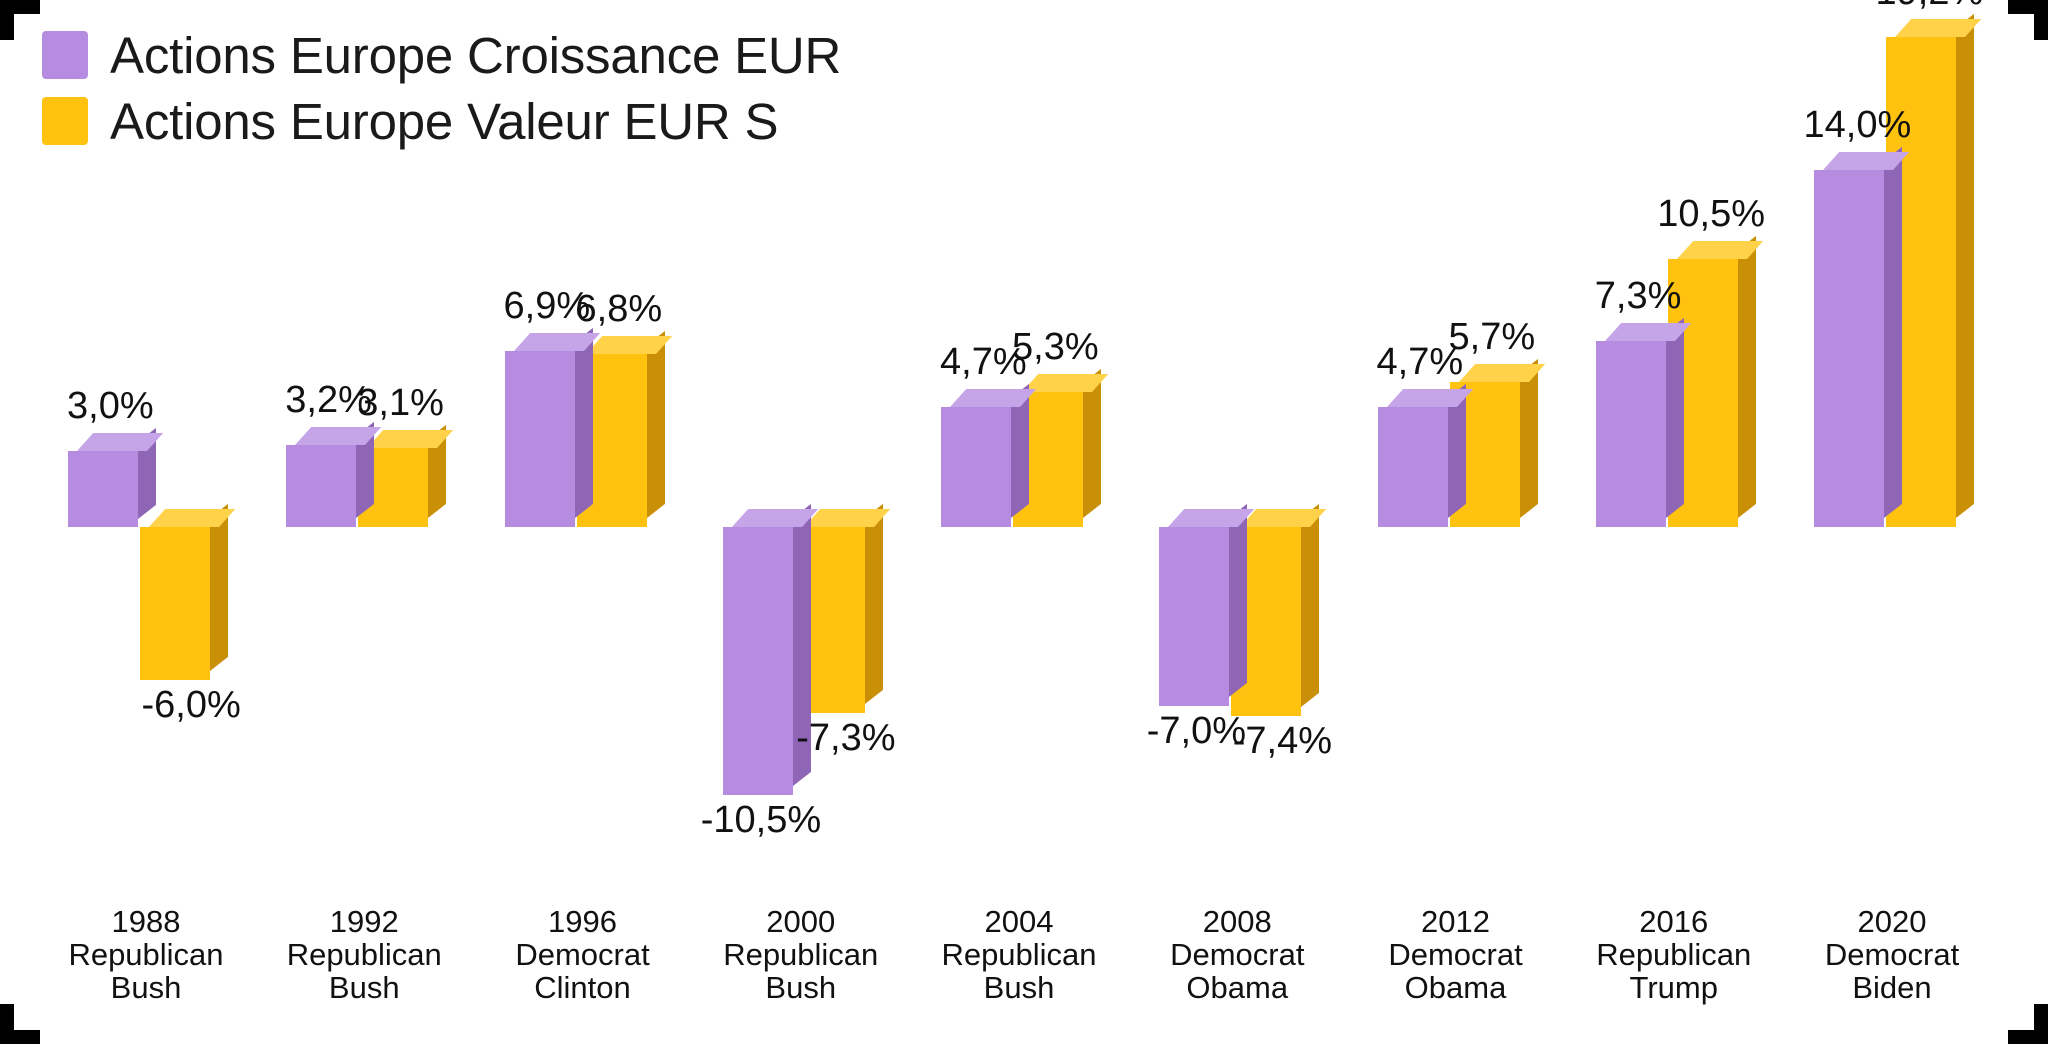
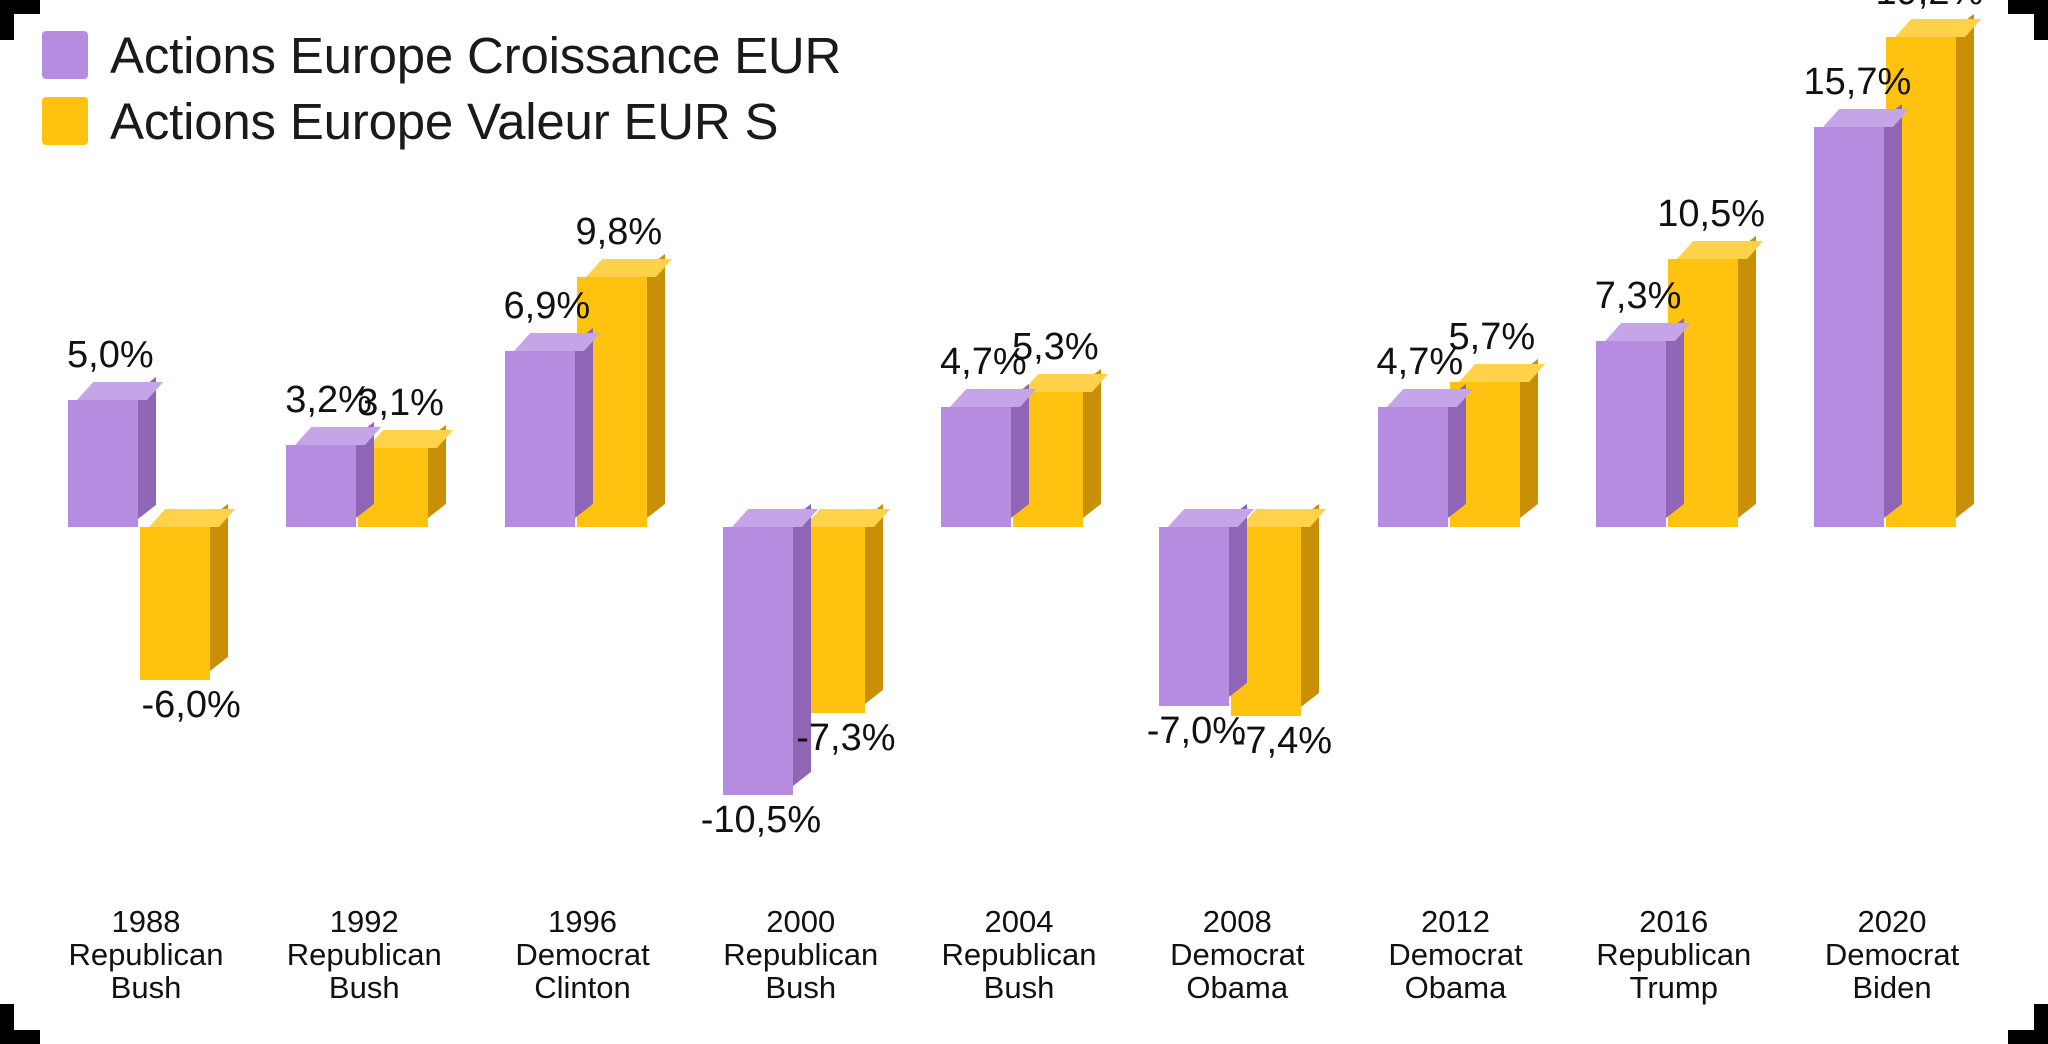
Actions Europe Croissance EUR/1988: 3,0% -> 5,0%
Actions Europe Valeur EUR S/1996: 6,8% -> 9,8%
Actions Europe Croissance EUR/2020: 14,0% -> 15,7%
